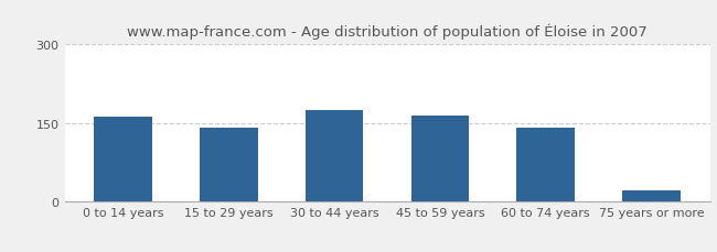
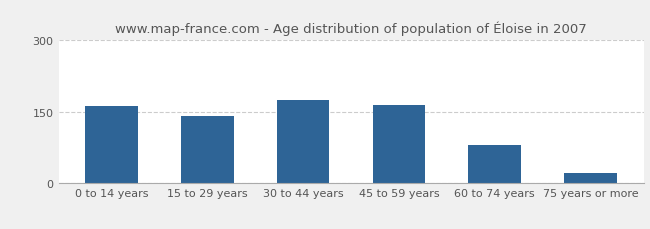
60 to 74 years: 141 -> 80
